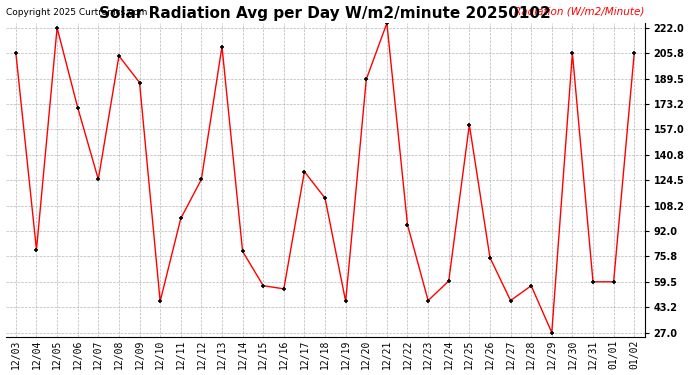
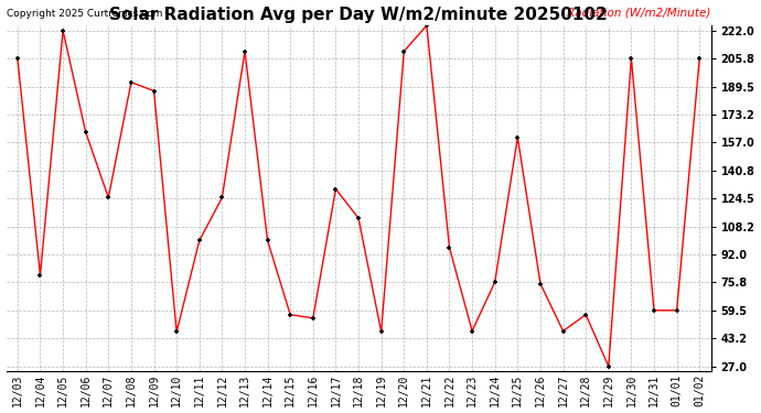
12/06: 171 -> 163
12/08: 204 -> 192
12/14: 79 -> 100
12/20: 189 -> 210
12/24: 60 -> 76
